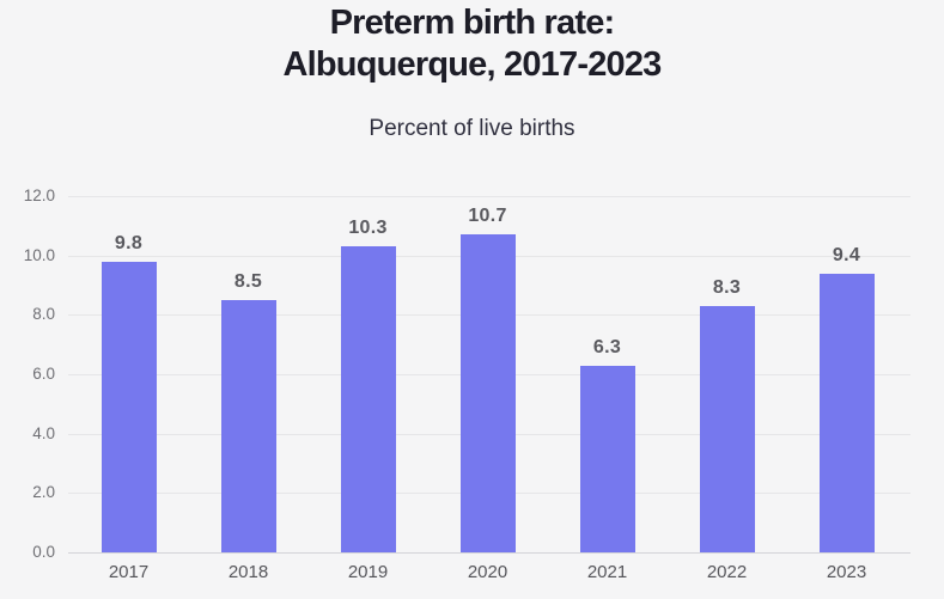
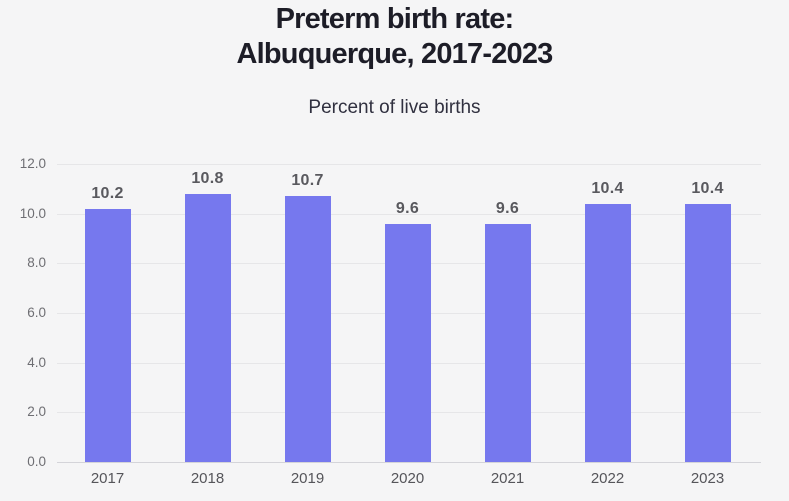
2017: 9.8 -> 10.2
2018: 8.5 -> 10.8
2019: 10.3 -> 10.7
2020: 10.7 -> 9.6
2021: 6.3 -> 9.6
2022: 8.3 -> 10.4
2023: 9.4 -> 10.4
